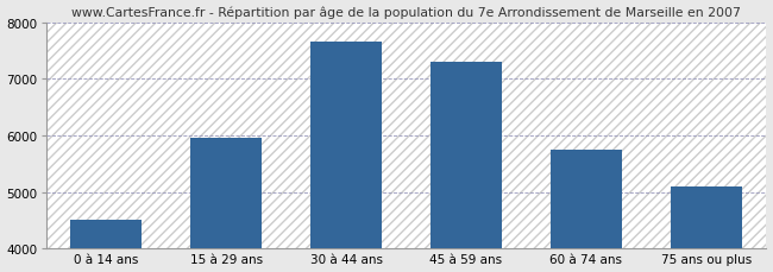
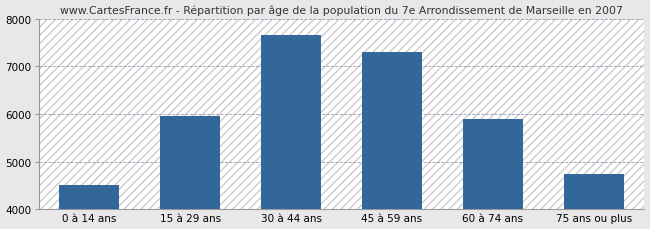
60 à 74 ans: 5750 -> 5900
75 ans ou plus: 5100 -> 4750
